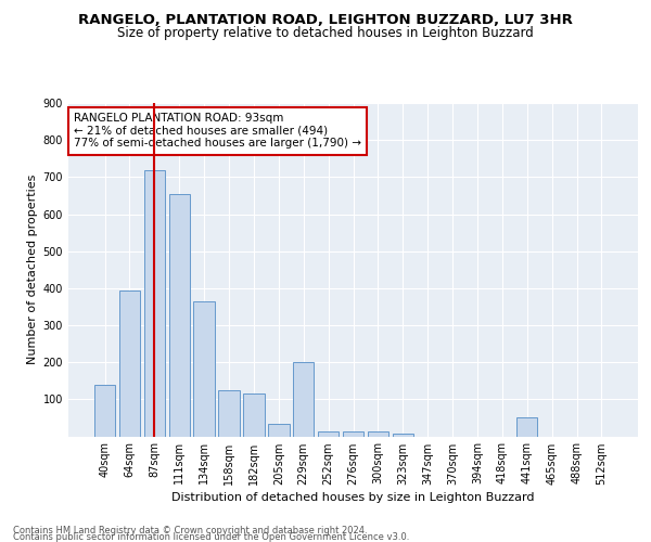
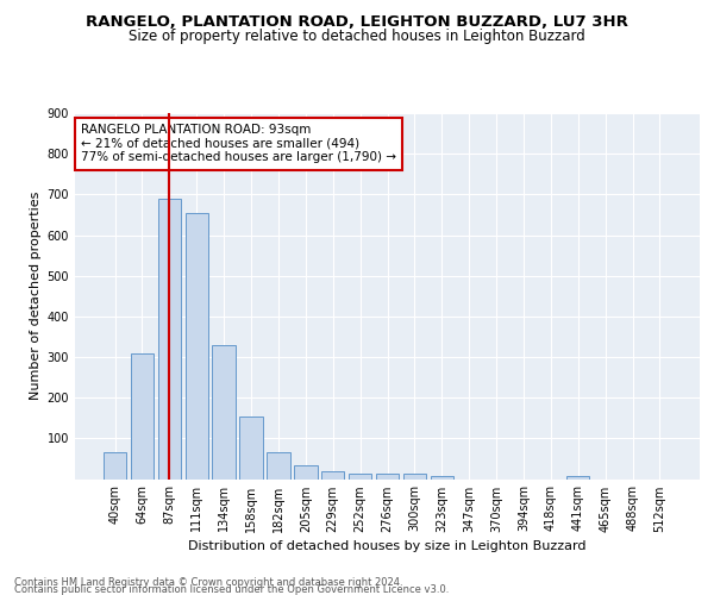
40sqm: 140 -> 65
64sqm: 395 -> 310
87sqm: 720 -> 690
134sqm: 365 -> 330
158sqm: 125 -> 155
182sqm: 115 -> 65
229sqm: 200 -> 20
441sqm: 50 -> 8
